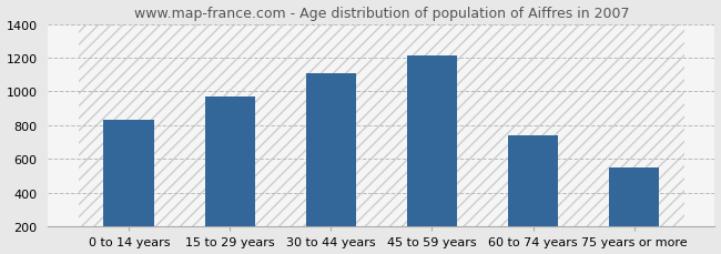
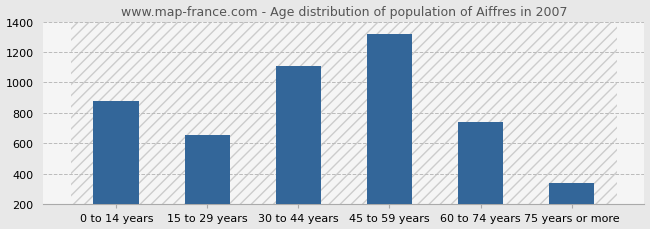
0 to 14 years: 830 -> 880
15 to 29 years: 970 -> 660
45 to 59 years: 1210 -> 1320
75 years or more: 550 -> 340
